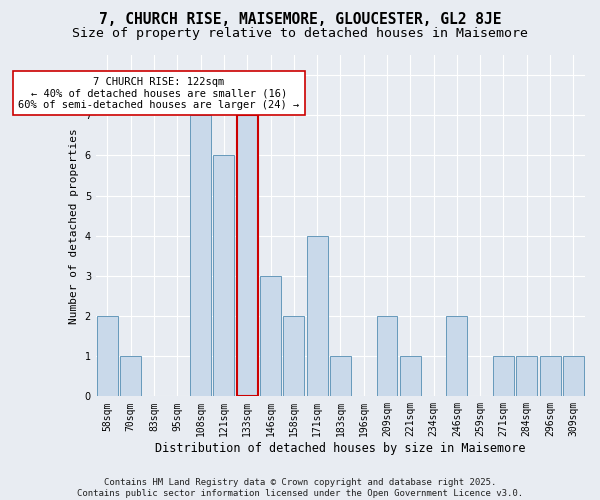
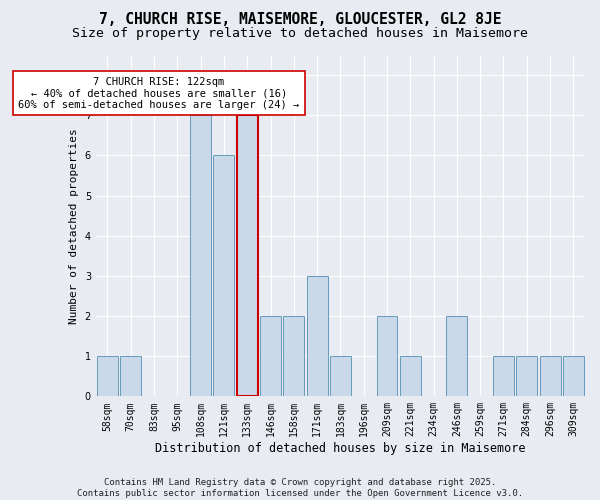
58sqm: 2 -> 1
146sqm: 3 -> 2
171sqm: 4 -> 3
